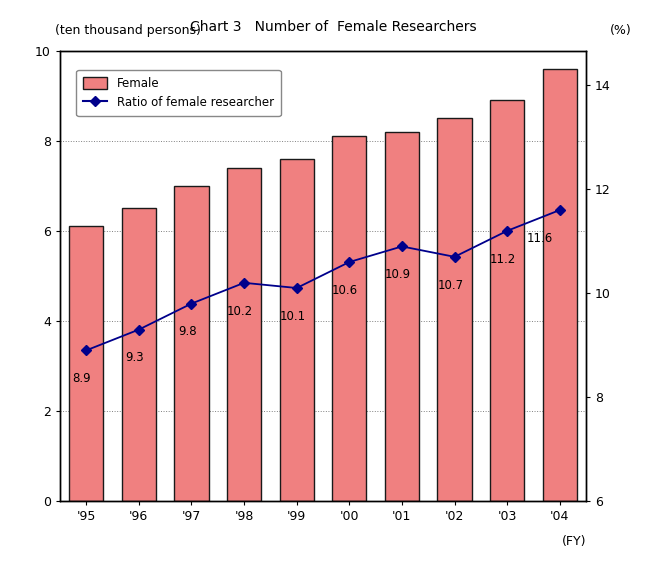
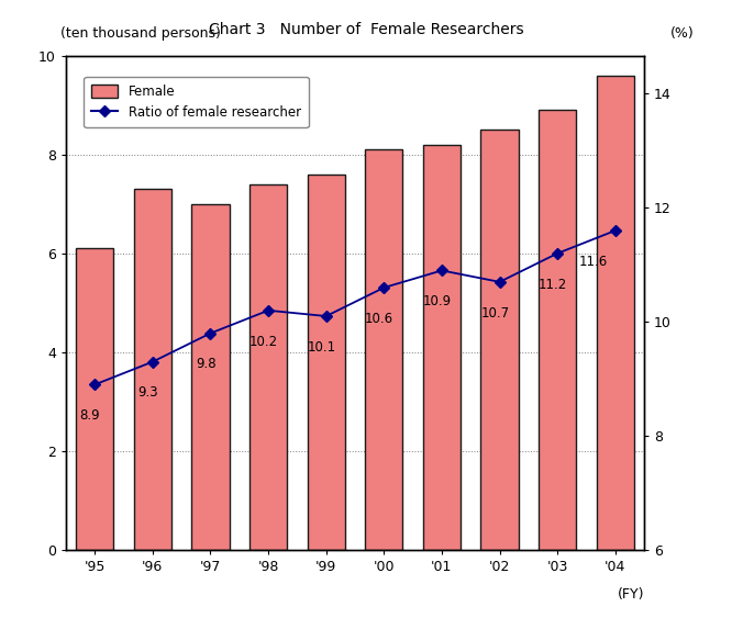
Female/'96: 6.5 -> 7.3
